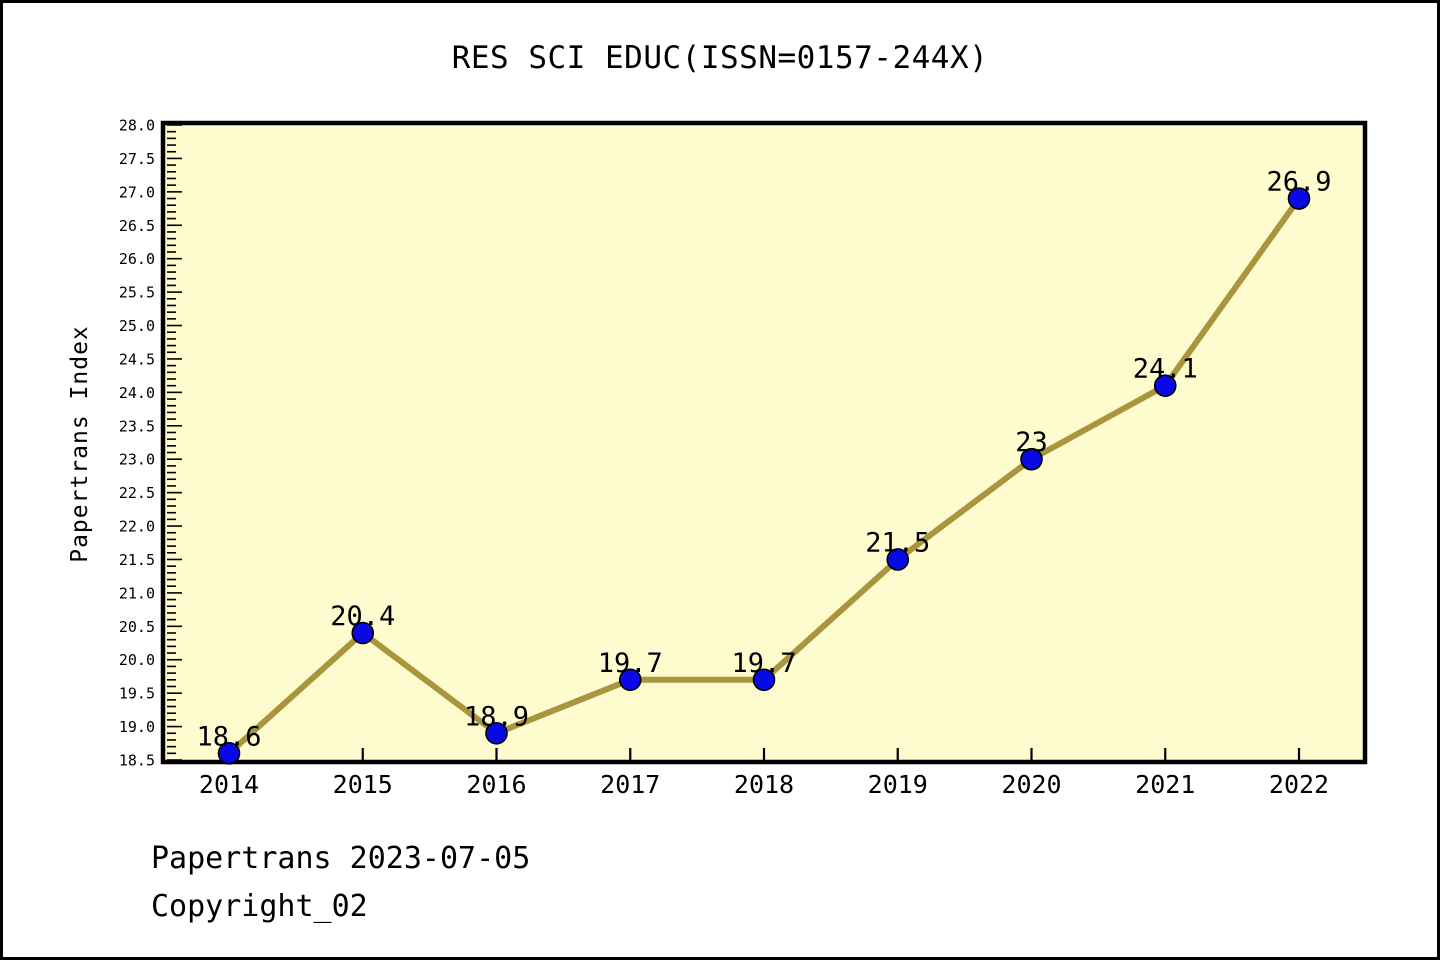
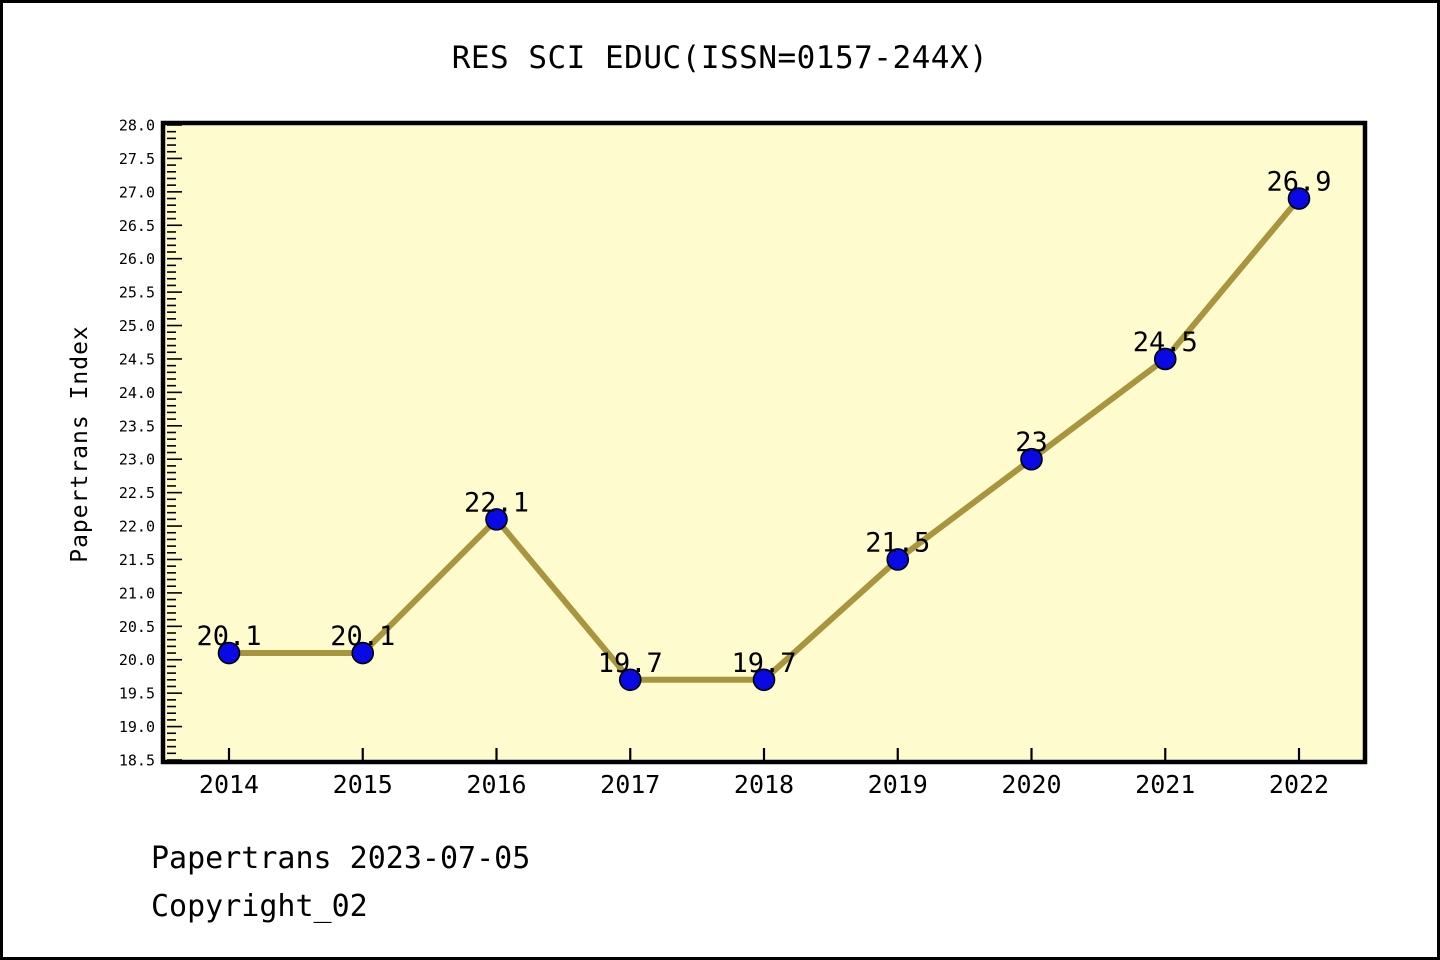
2014: 18.6 -> 20.1
2015: 20.4 -> 20.1
2016: 18.9 -> 22.1
2021: 24.1 -> 24.5
